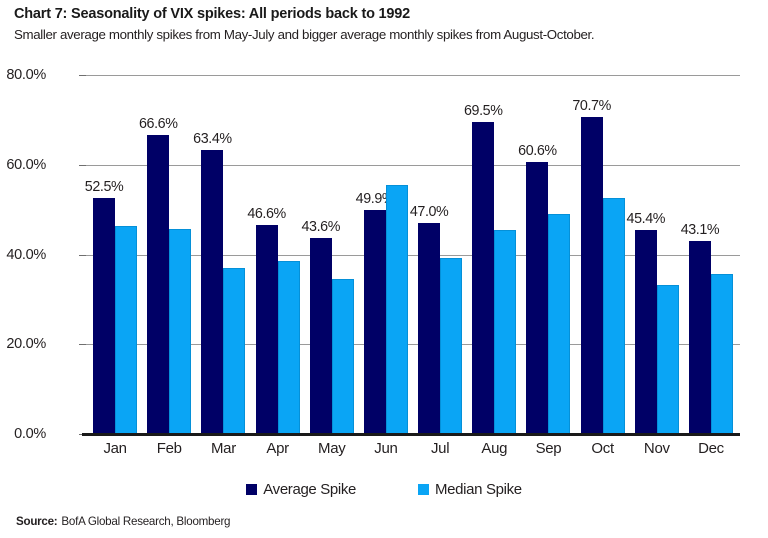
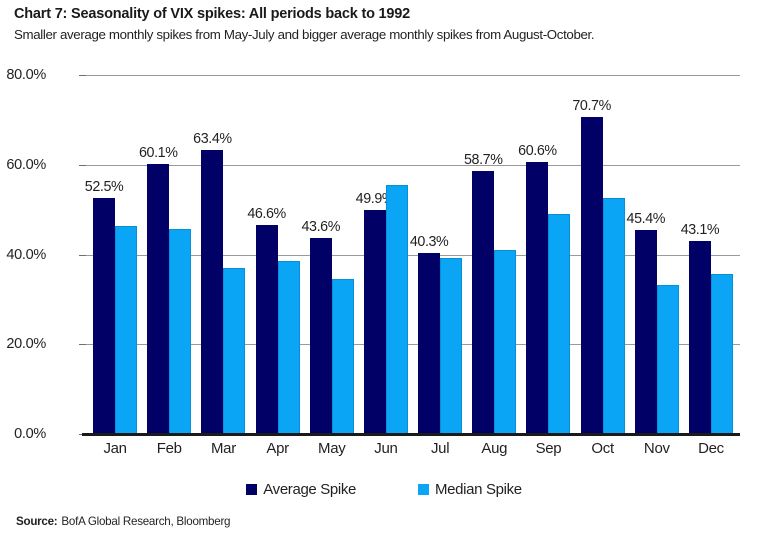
Average Spike/Feb: 66.6% -> 60.1%
Average Spike/Jul: 47.0% -> 40.3%
Average Spike/Aug: 69.5% -> 58.7%
Median Spike/Aug: 46% -> 41%
